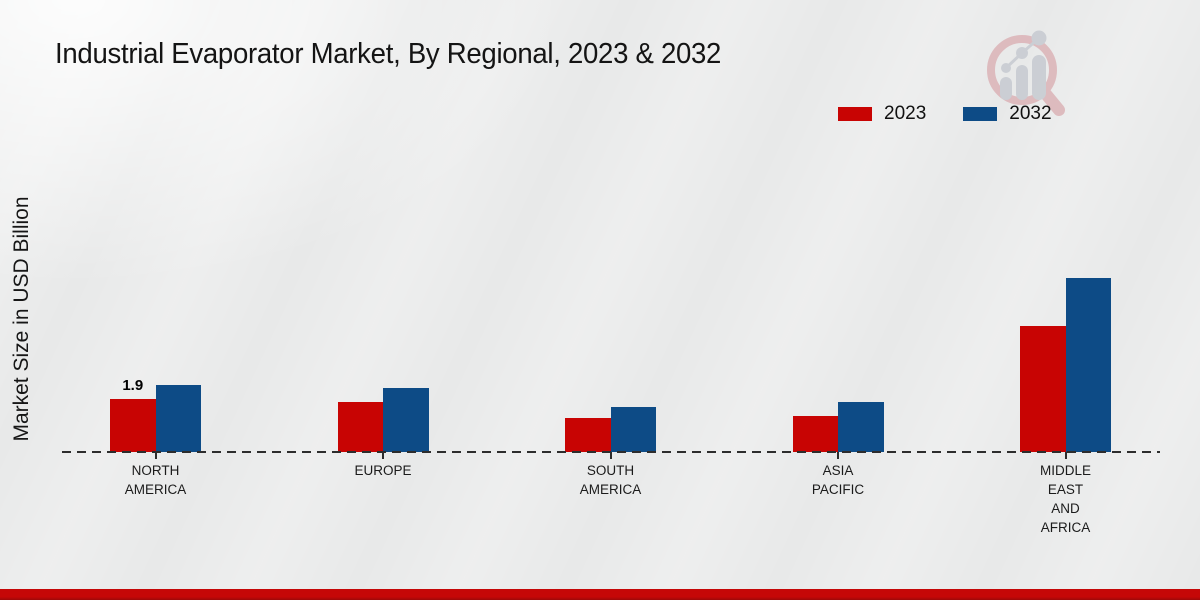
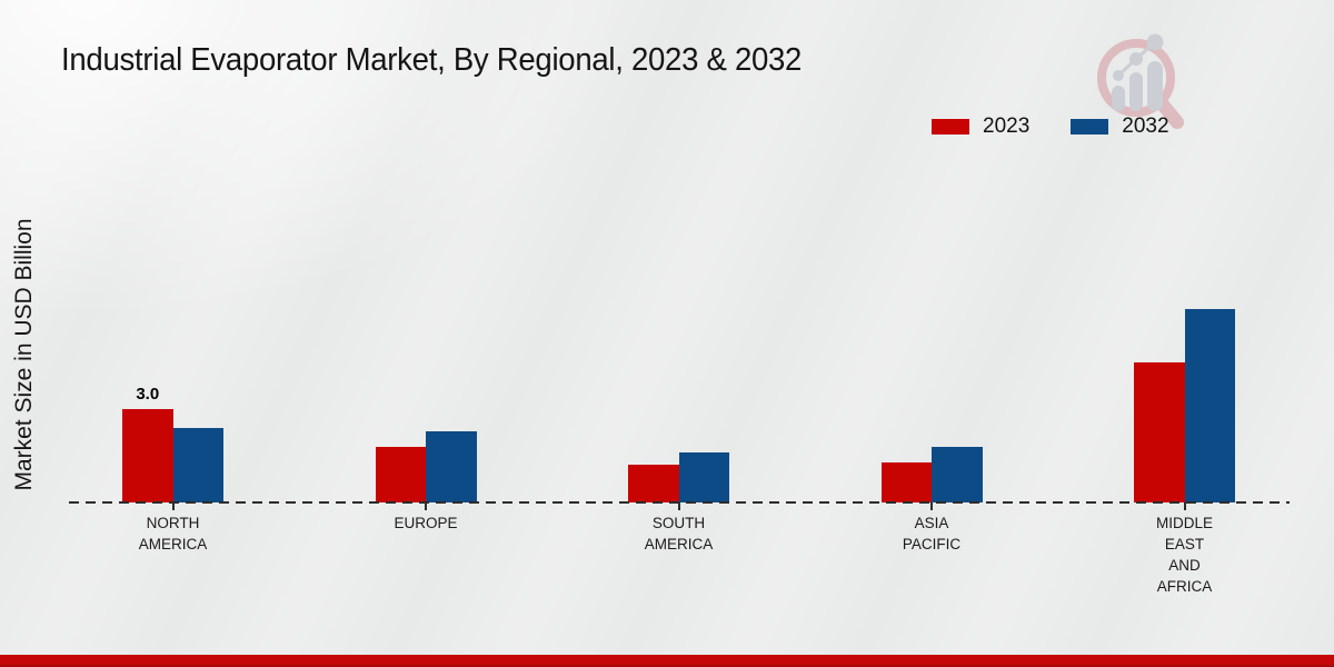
2023/NORTH AMERICA: 1.9 -> 3.0
